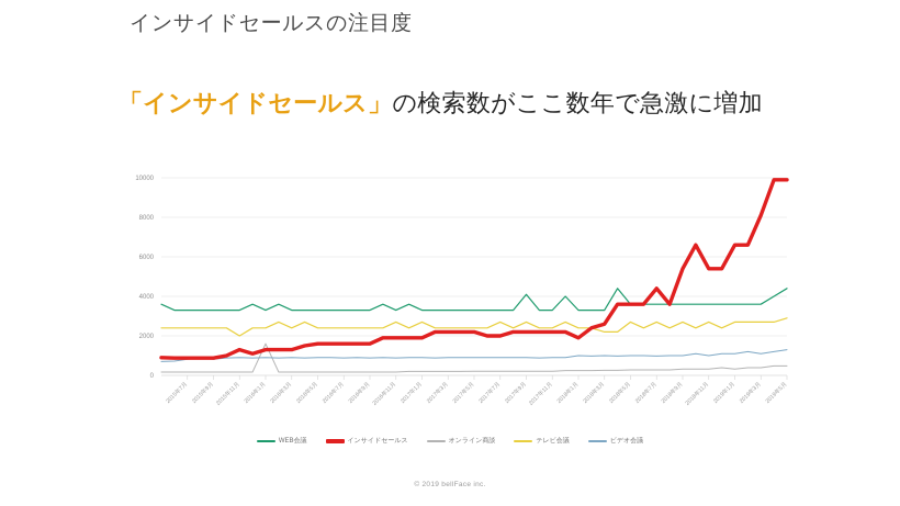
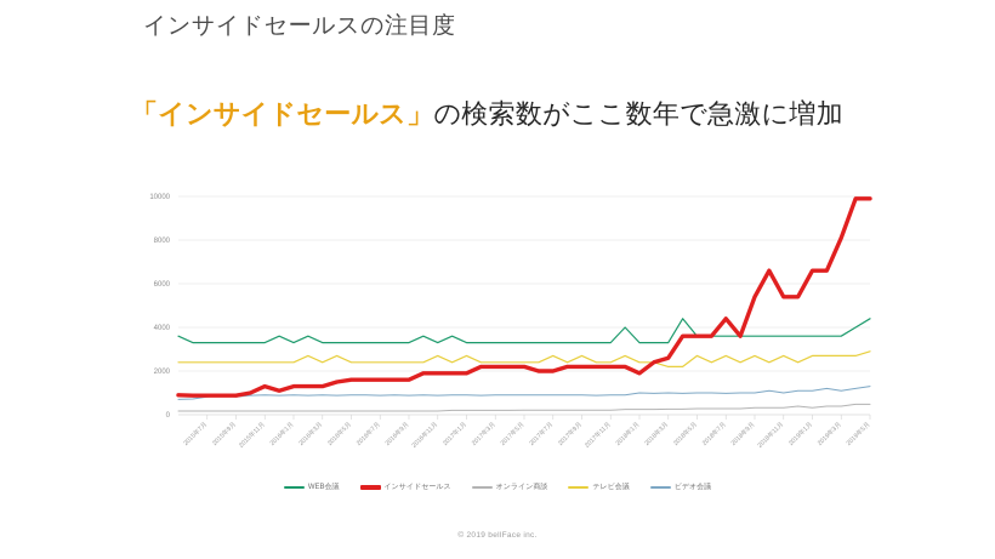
テレビ会議/2015年11月: 2000 -> 2400
オンライン商談/2016年1月: 1600 -> 200
WEB会議/2017年9月: 4100 -> 3300
